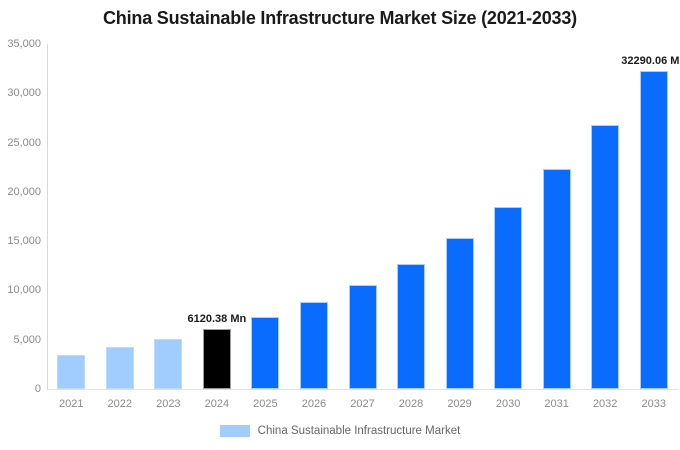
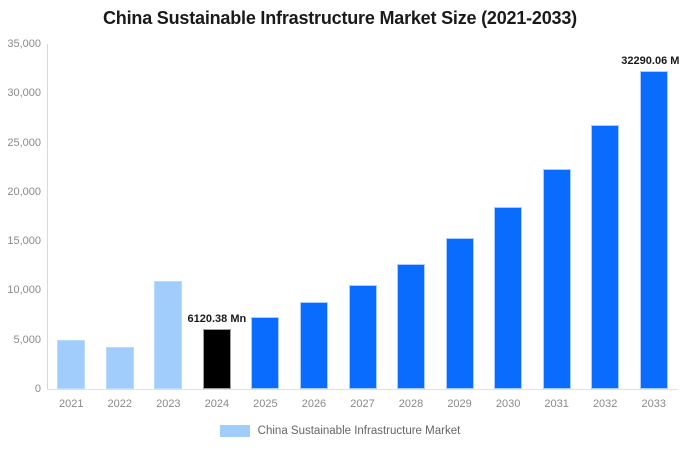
2021: 3000 -> 5000
2023: 5000 -> 11000
